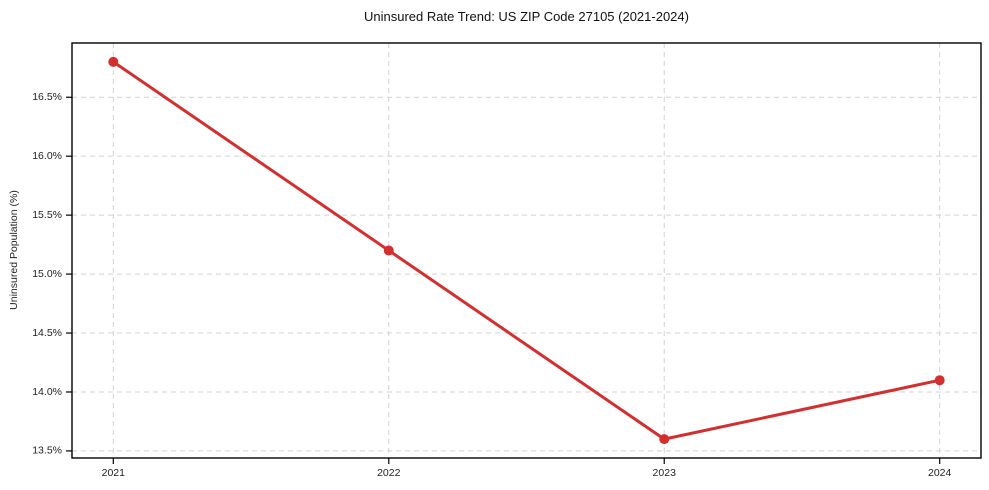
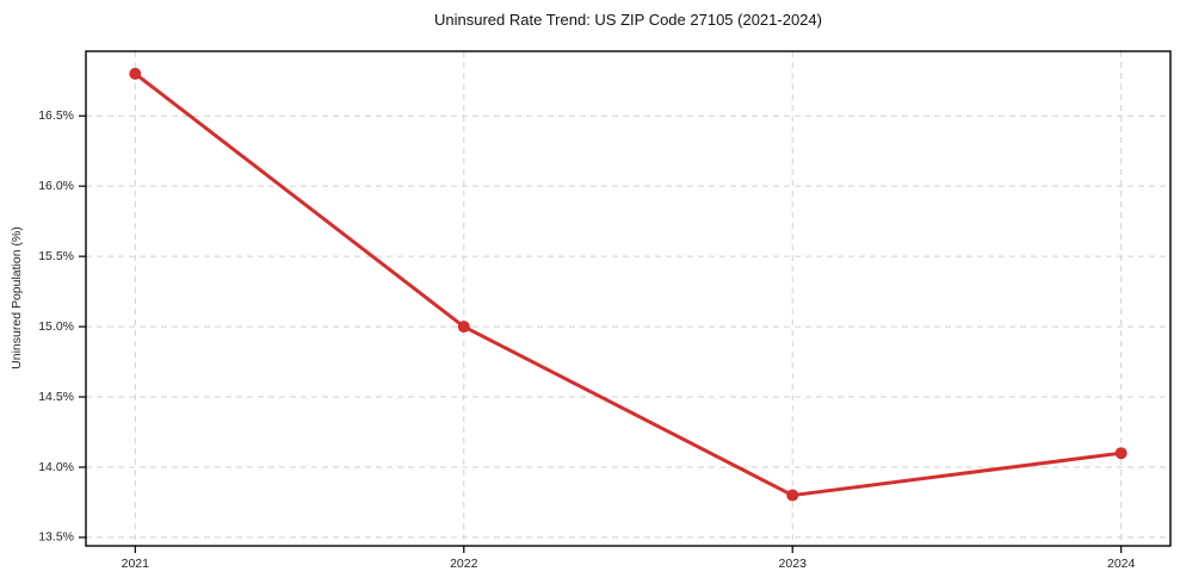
2022: 15.2% -> 15.0%
2023: 13.6% -> 13.8%
